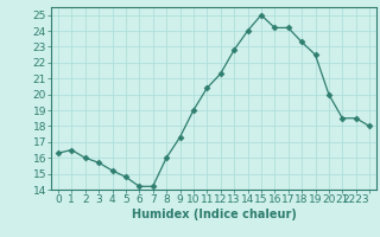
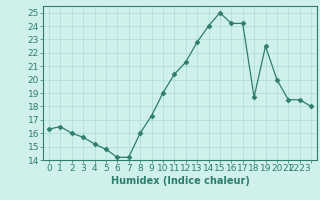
18: 23.3 -> 18.7
